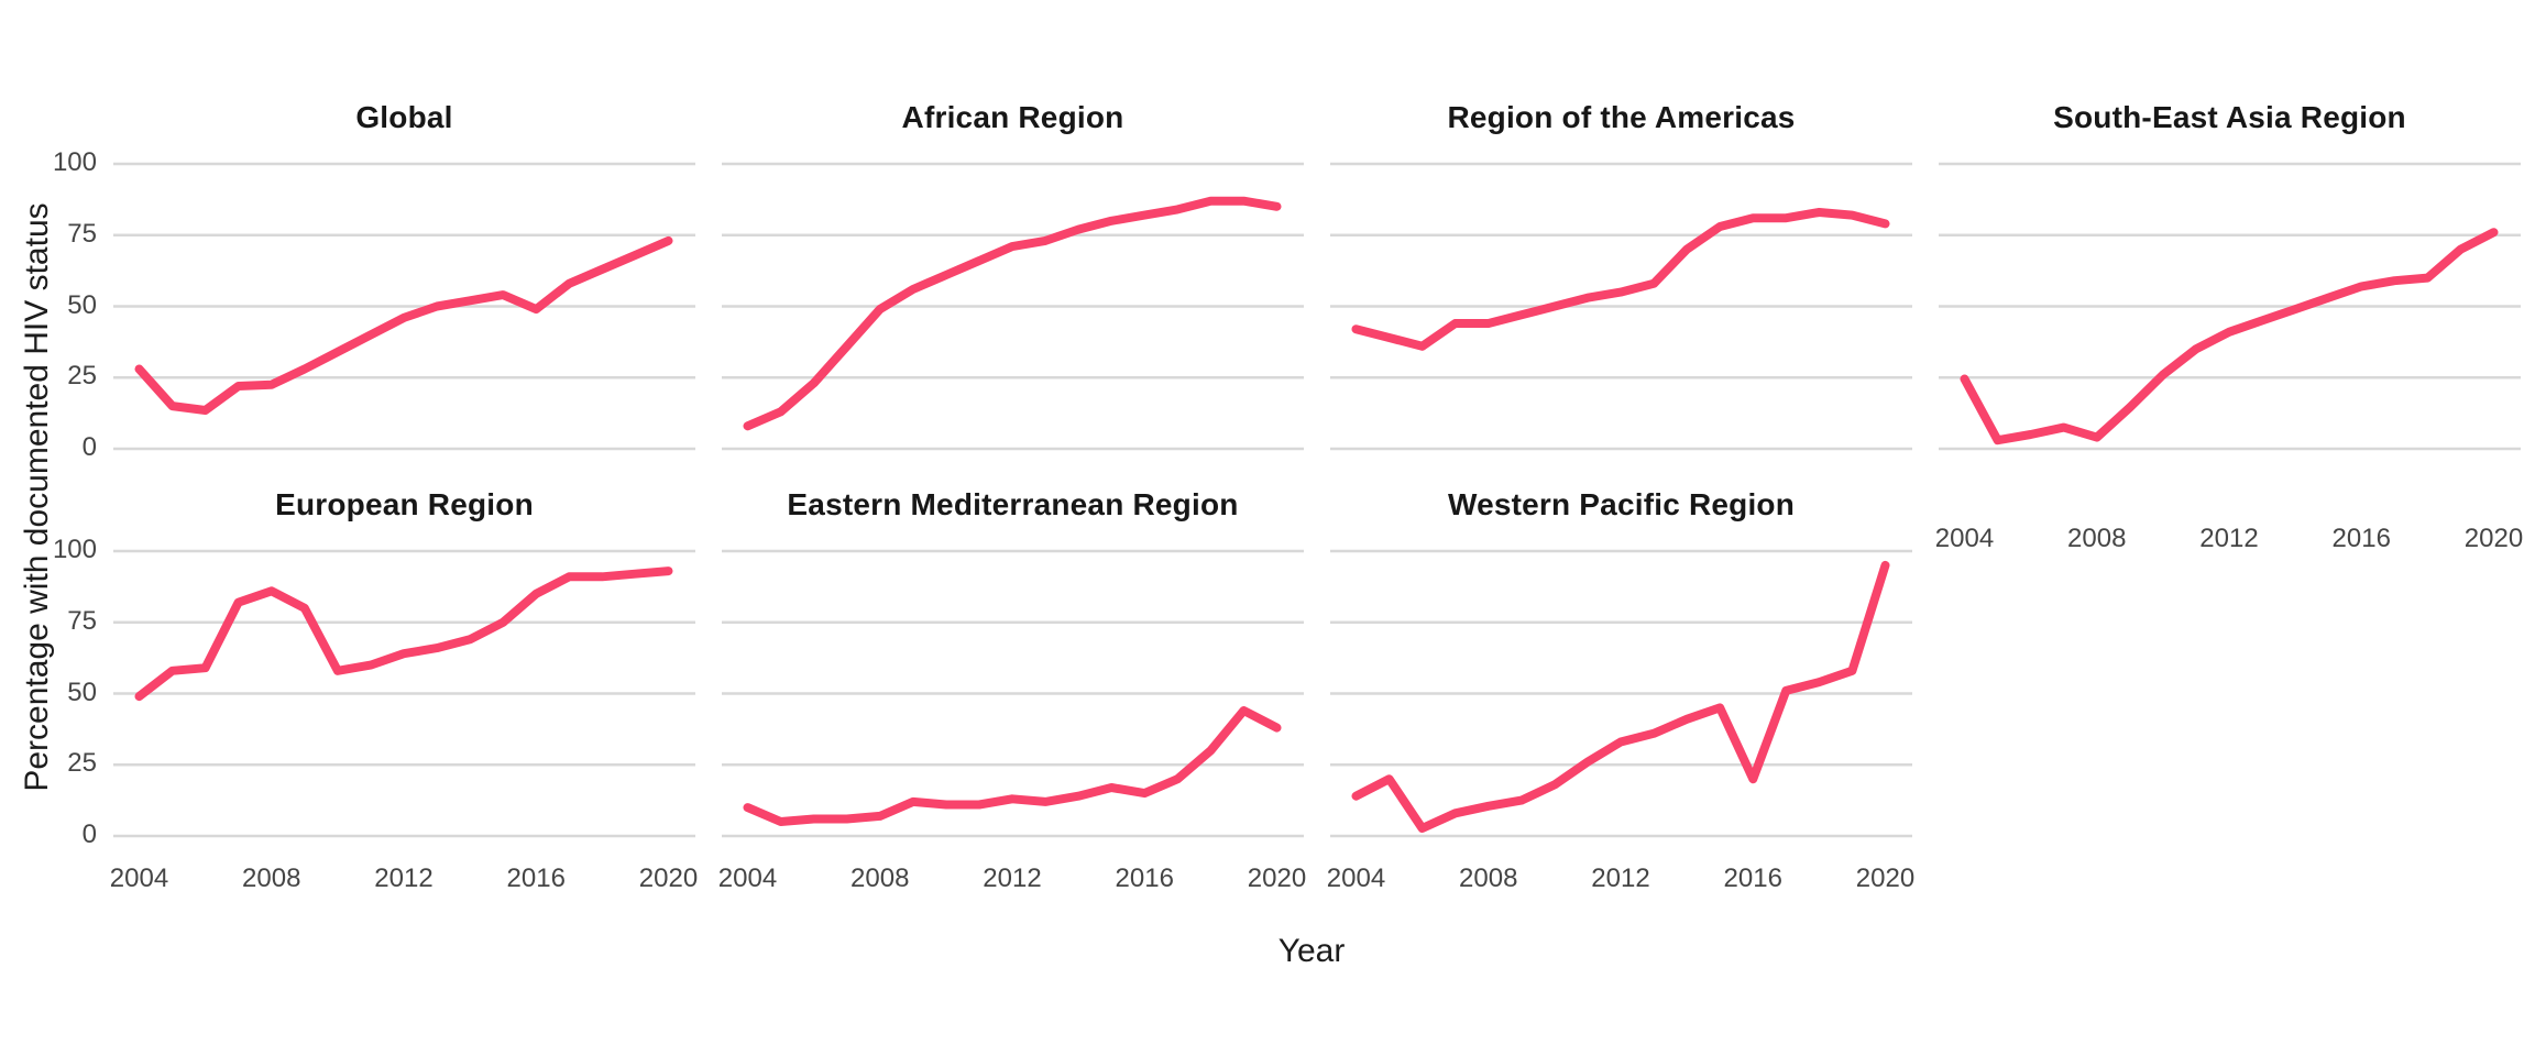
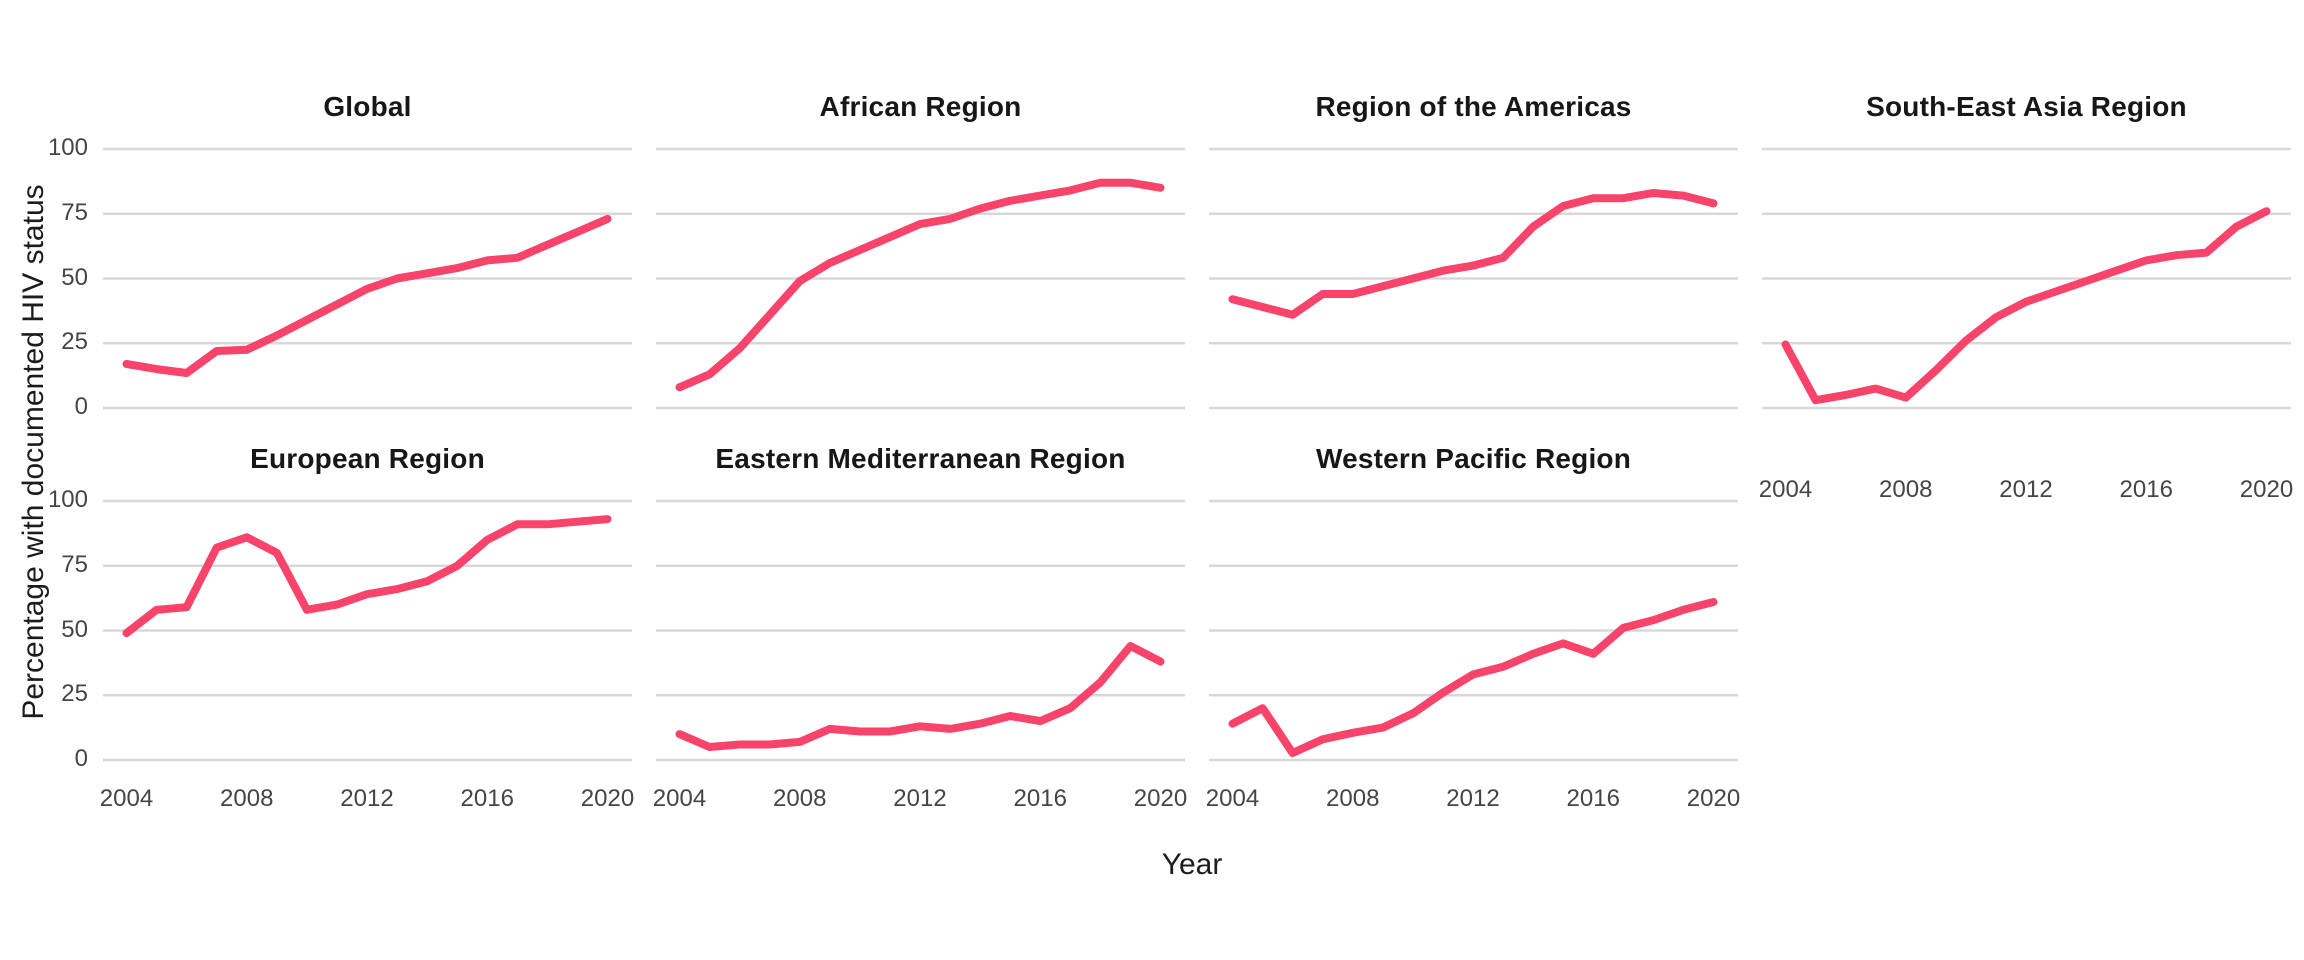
Global/2004: 28 -> 17
Global/2016: 49 -> 57
Western Pacific Region/2016: 20 -> 41
Western Pacific Region/2020: 95 -> 61
